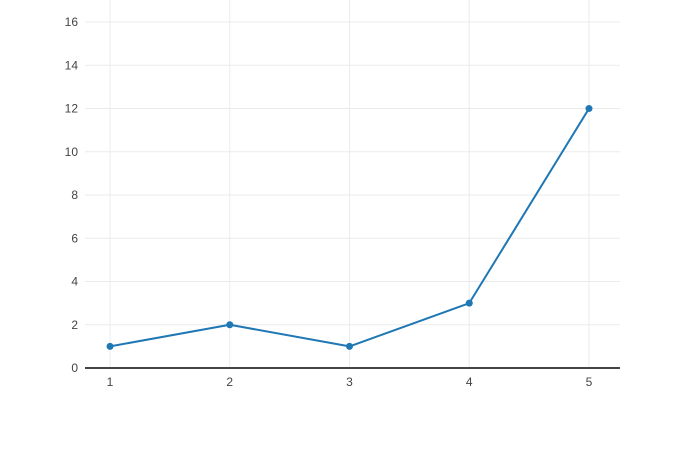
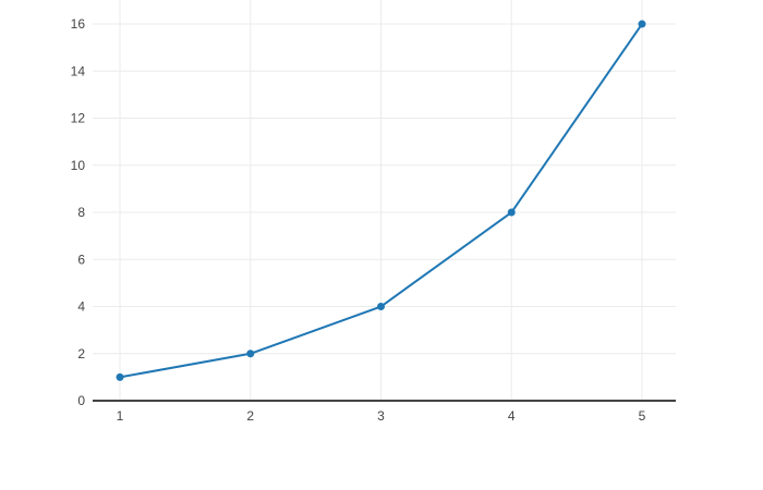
3: 1 -> 4
4: 3 -> 8
5: 12 -> 16
